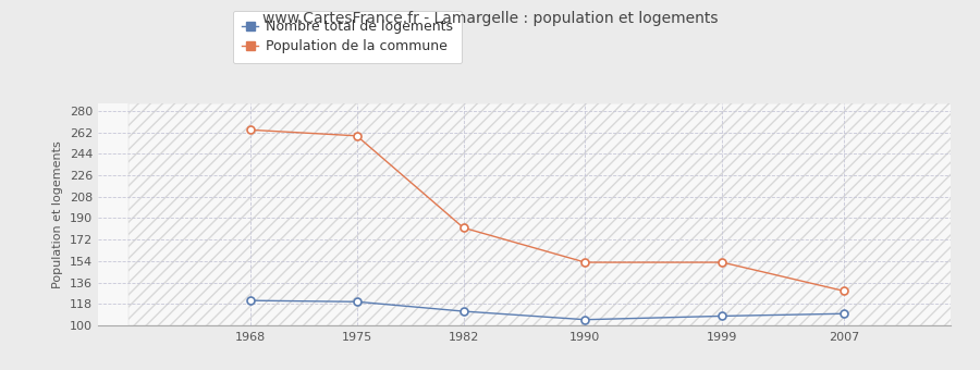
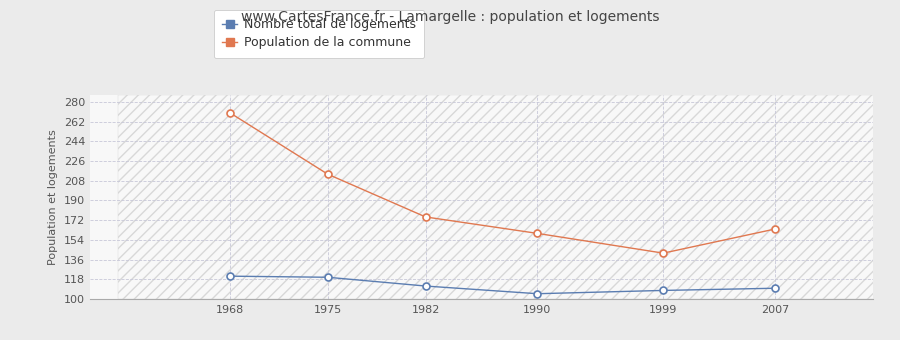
Population de la commune/1968: 264 -> 270
Population de la commune/1975: 259 -> 214
Population de la commune/1982: 182 -> 175
Population de la commune/1990: 153 -> 160
Population de la commune/1999: 153 -> 142
Population de la commune/2007: 129 -> 164
